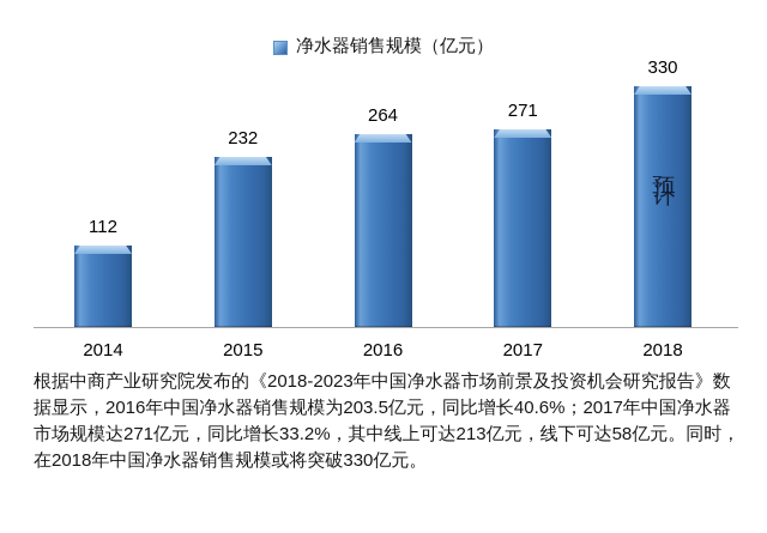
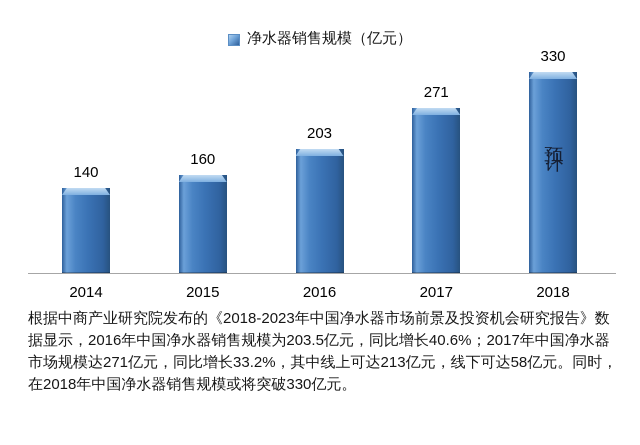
2014: 112 -> 140
2015: 232 -> 160
2016: 264 -> 203
